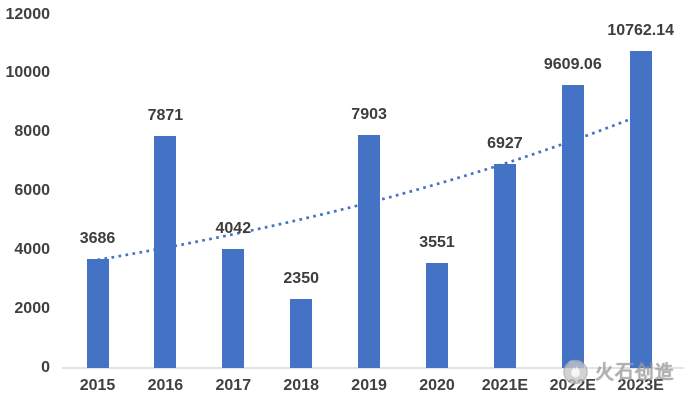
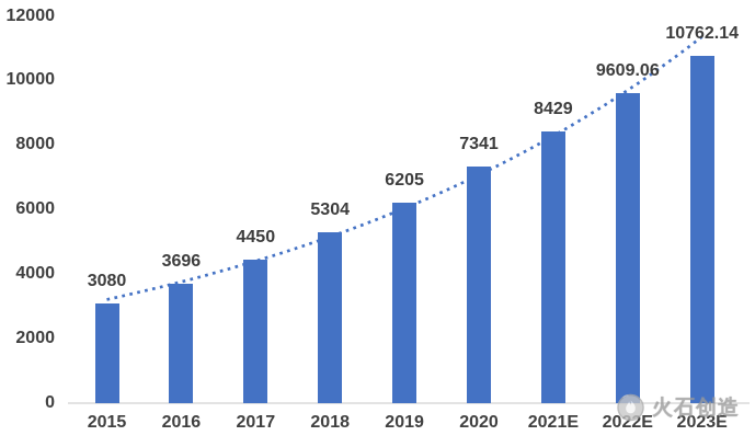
2015: 3686 -> 3080
2016: 7871 -> 3696
2017: 4042 -> 4450
2018: 2350 -> 5304
2019: 7903 -> 6205
2020: 3551 -> 7341
2021E: 6927 -> 8429
